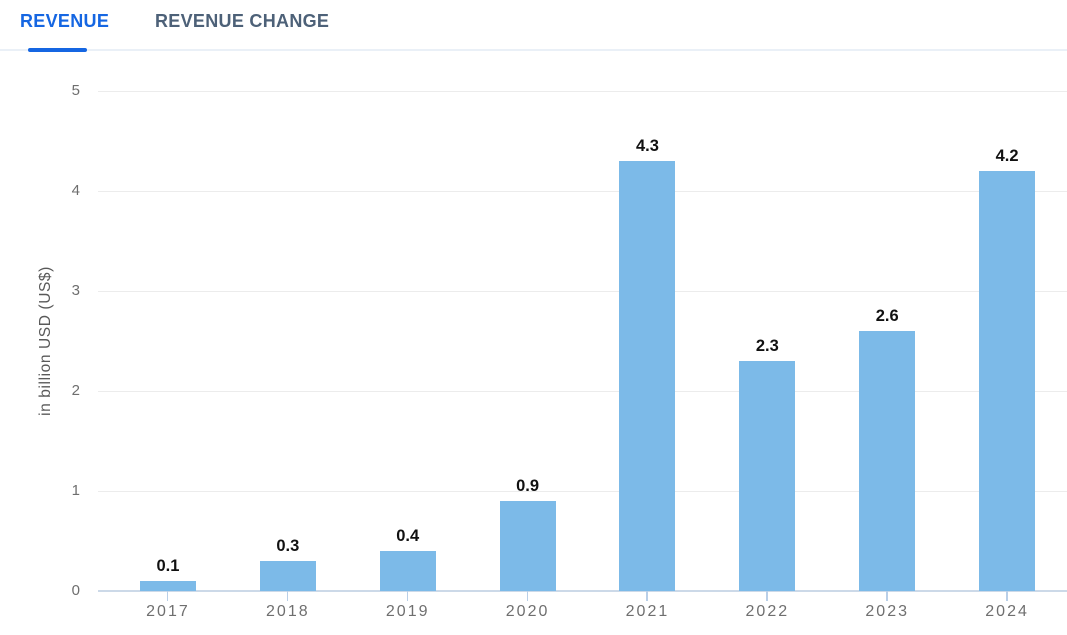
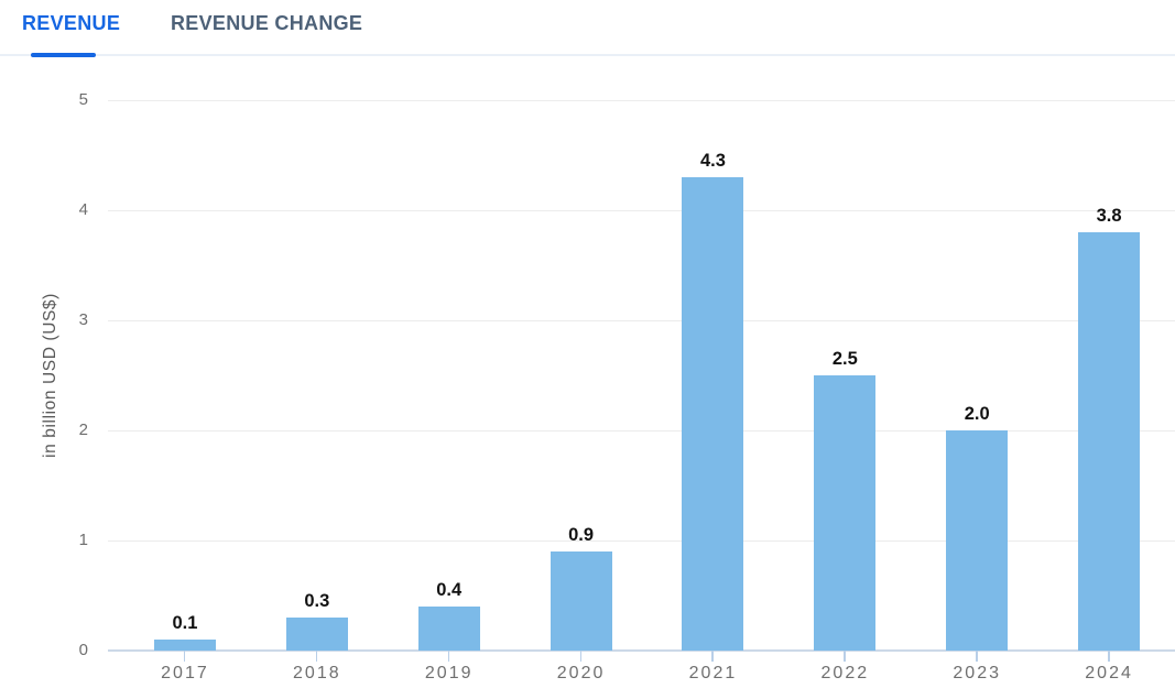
2022: 2.3 -> 2.5
2023: 2.6 -> 2.0
2024: 4.2 -> 3.8
